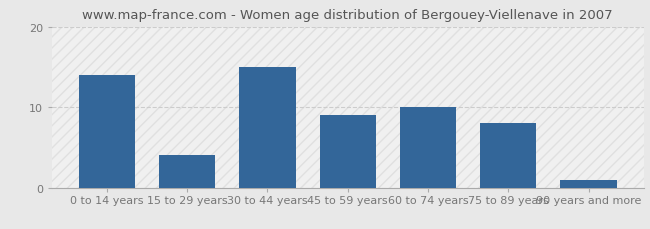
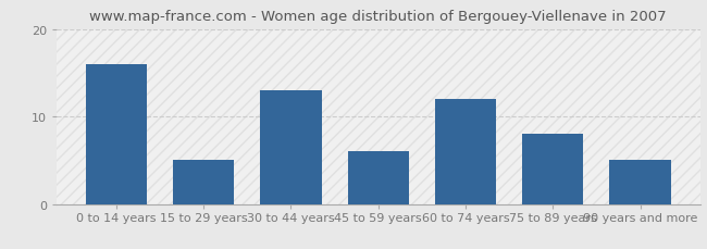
0 to 14 years: 14 -> 16
15 to 29 years: 4 -> 5
30 to 44 years: 15 -> 13
45 to 59 years: 9 -> 6
60 to 74 years: 10 -> 12
90 years and more: 1 -> 5
